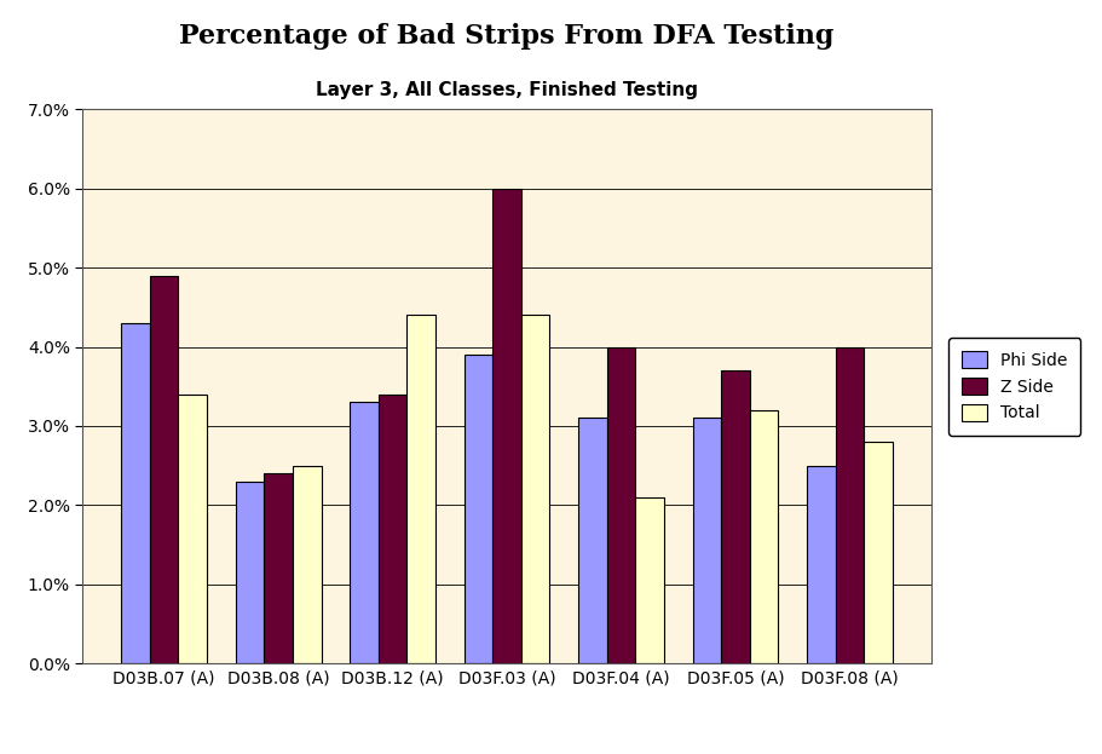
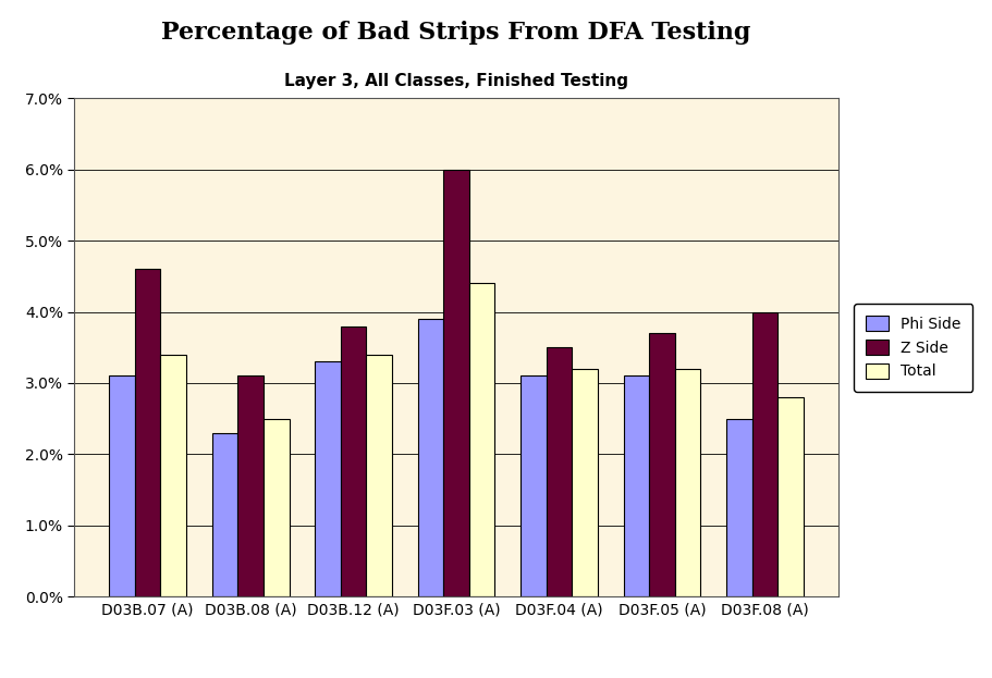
Phi Side/D03B.07 (A): 4.3% -> 3.1%
Z Side/D03B.07 (A): 4.9% -> 4.6%
Z Side/D03B.08 (A): 2.4% -> 3.1%
Z Side/D03B.12 (A): 3.4% -> 3.8%
Total/D03B.12 (A): 4.4% -> 3.4%
Z Side/D03F.04 (A): 4.0% -> 3.5%
Total/D03F.04 (A): 2.1% -> 3.2%
